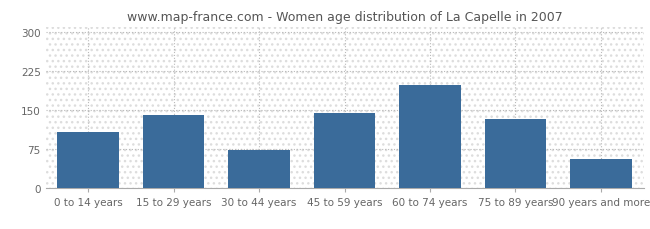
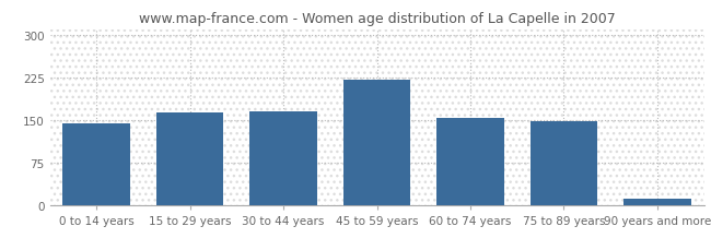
0 to 14 years: 108 -> 144
15 to 29 years: 140 -> 162
30 to 44 years: 72 -> 164
45 to 59 years: 144 -> 220
60 to 74 years: 198 -> 153
75 to 89 years: 132 -> 148
90 years and more: 56 -> 10
